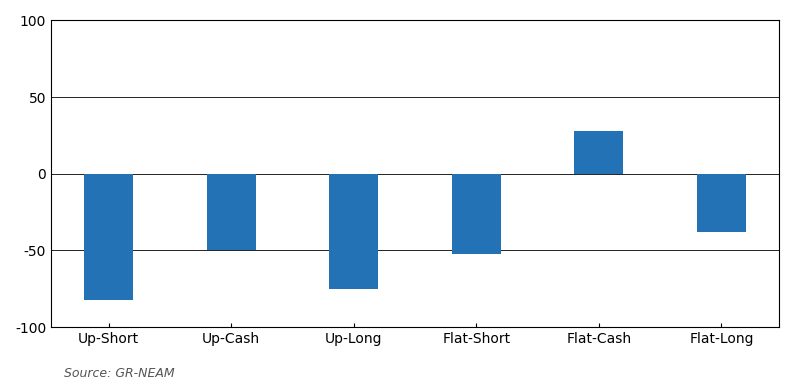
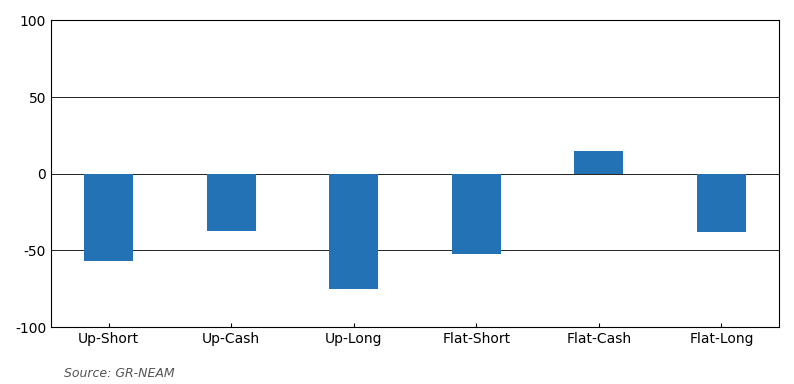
Up-Short: -82 -> -57
Up-Cash: -50 -> -37
Flat-Cash: 28 -> 15
